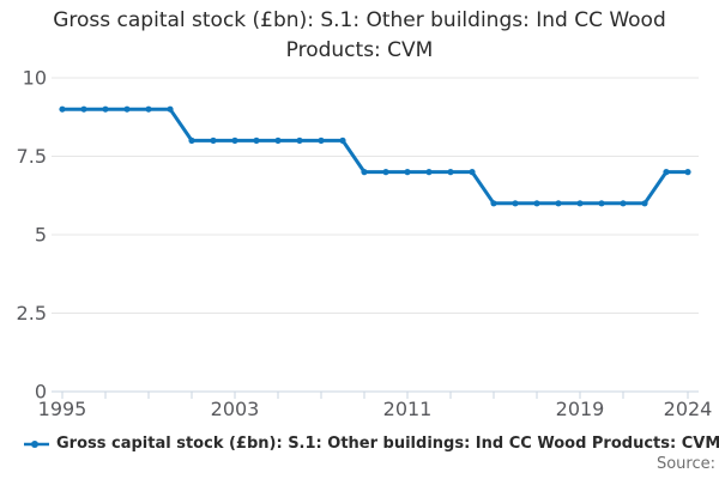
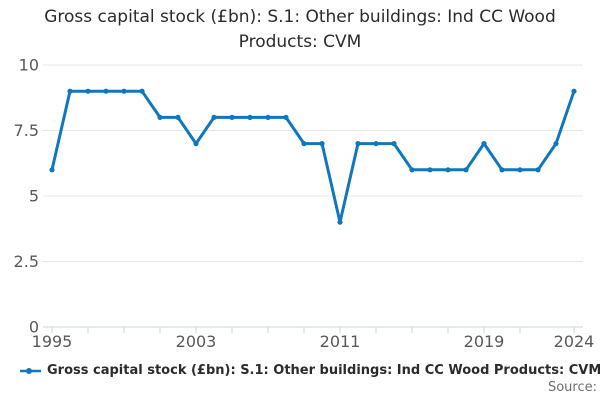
1995: 9 -> 6
2003: 8 -> 7
2011: 7 -> 4
2019: 6 -> 7
2024: 7 -> 9
